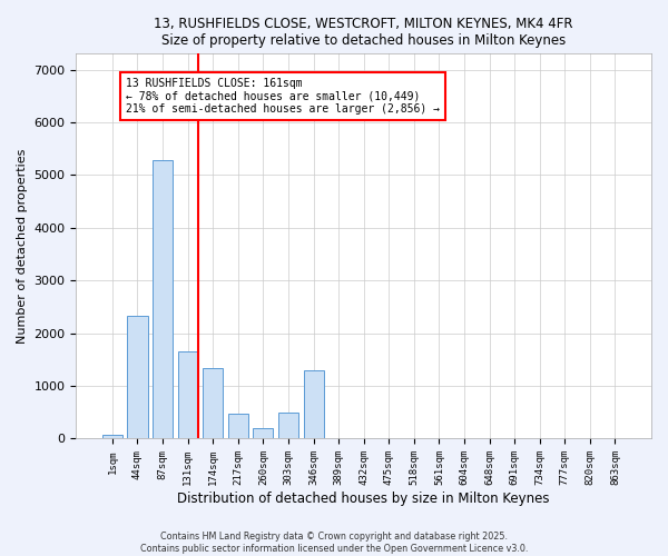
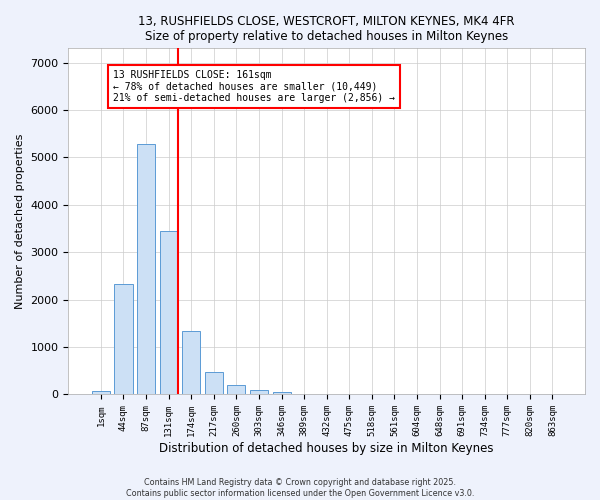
131sqm: 1650 -> 3450
303sqm: 500 -> 90
346sqm: 1300 -> 50
